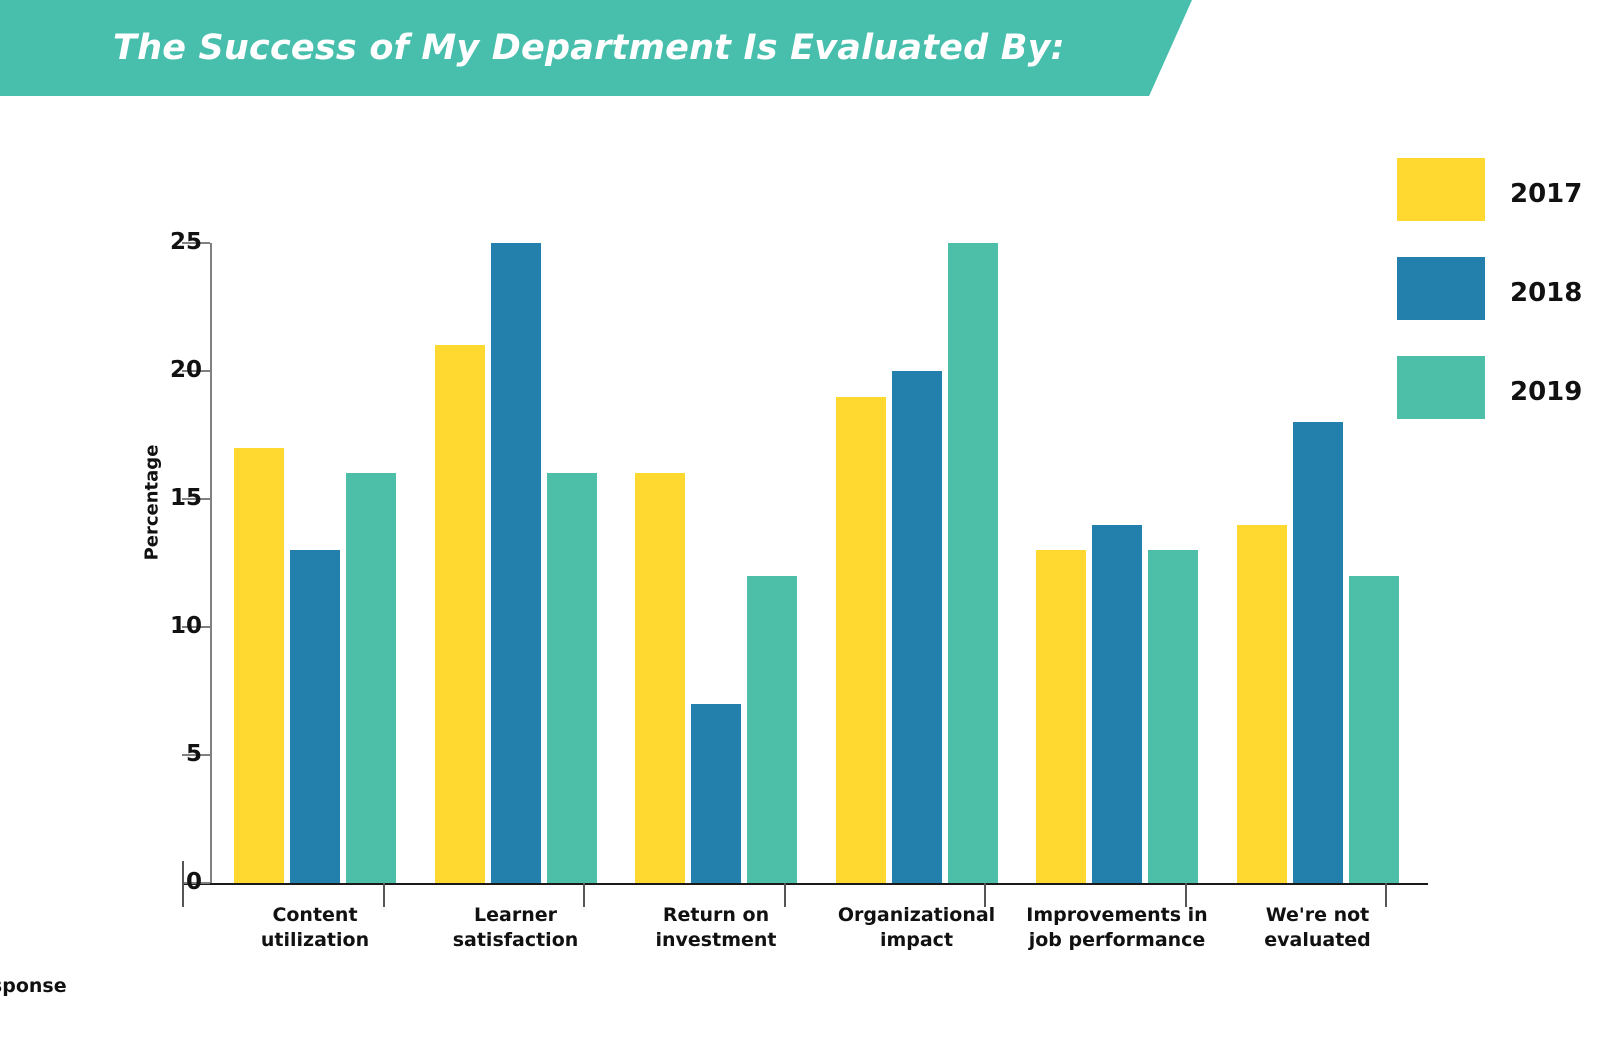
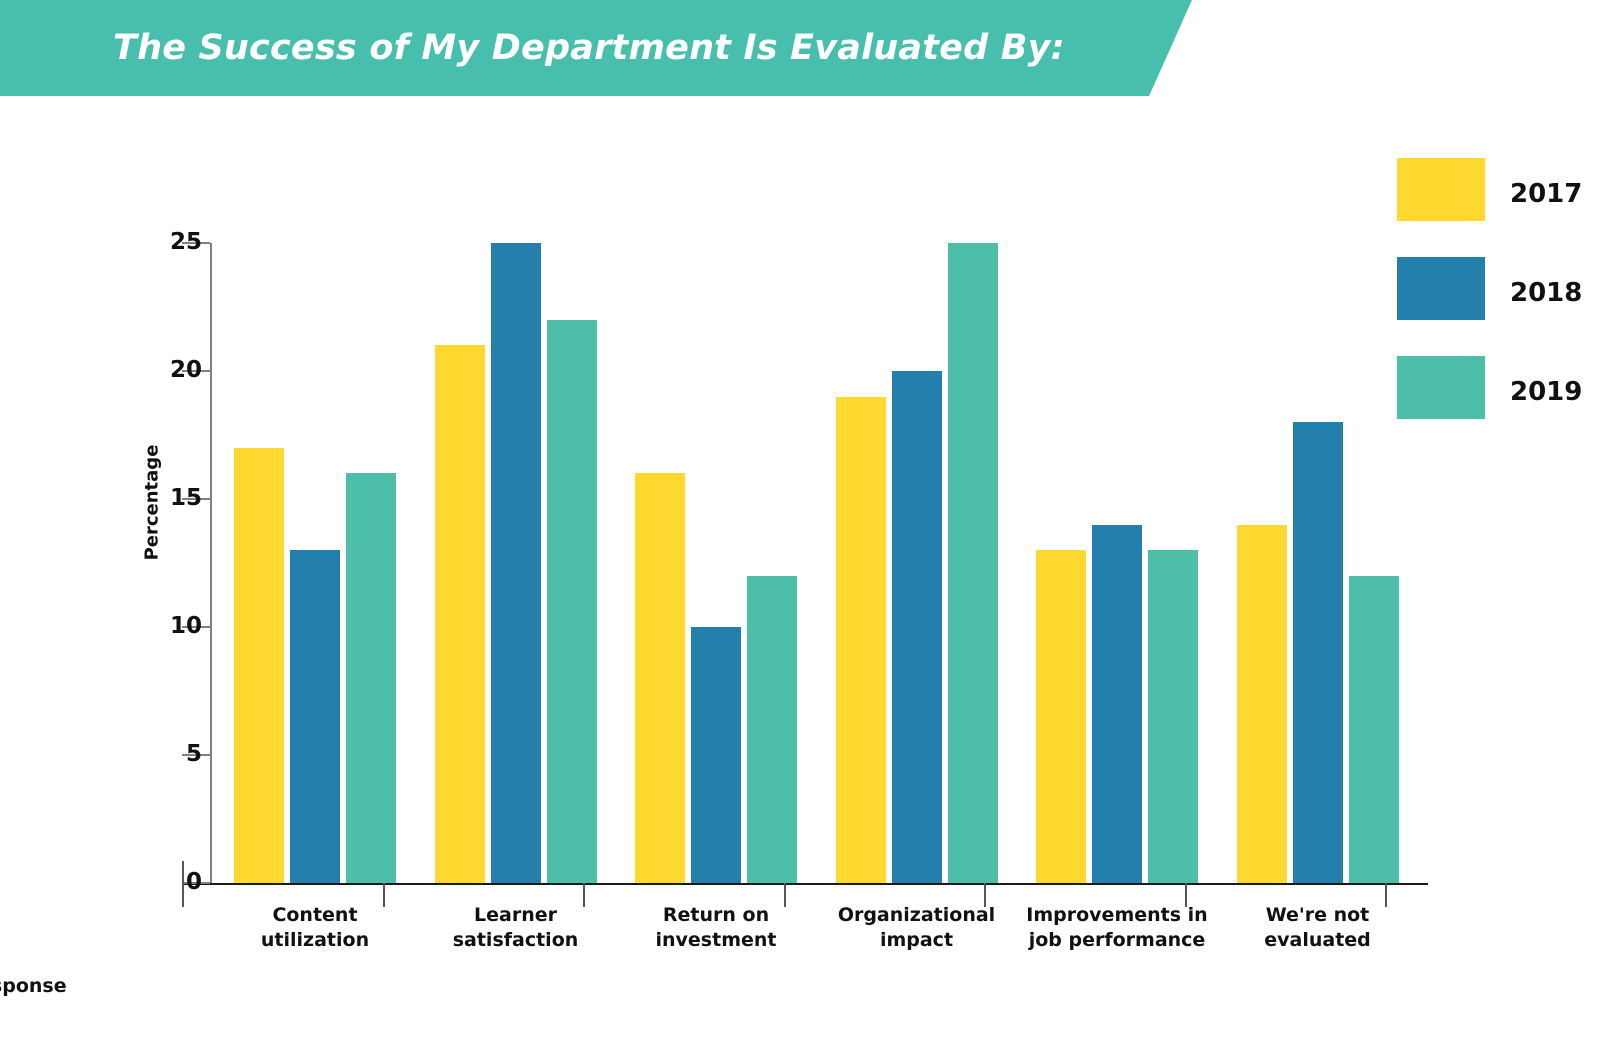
2019/Learner satisfaction: 16 -> 22
2018/Return on investment: 7 -> 10
